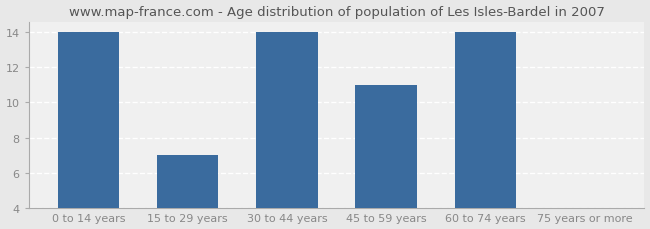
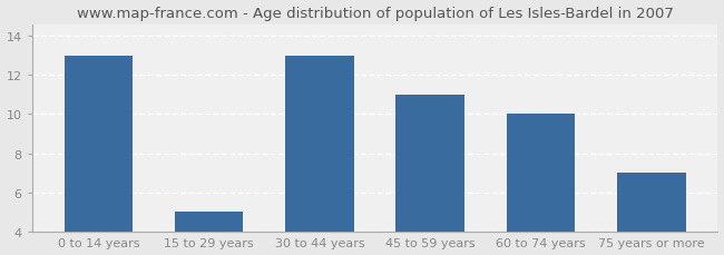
0 to 14 years: 14 -> 13
15 to 29 years: 7 -> 5
30 to 44 years: 14 -> 13
60 to 74 years: 14 -> 10
75 years or more: 4 -> 7
